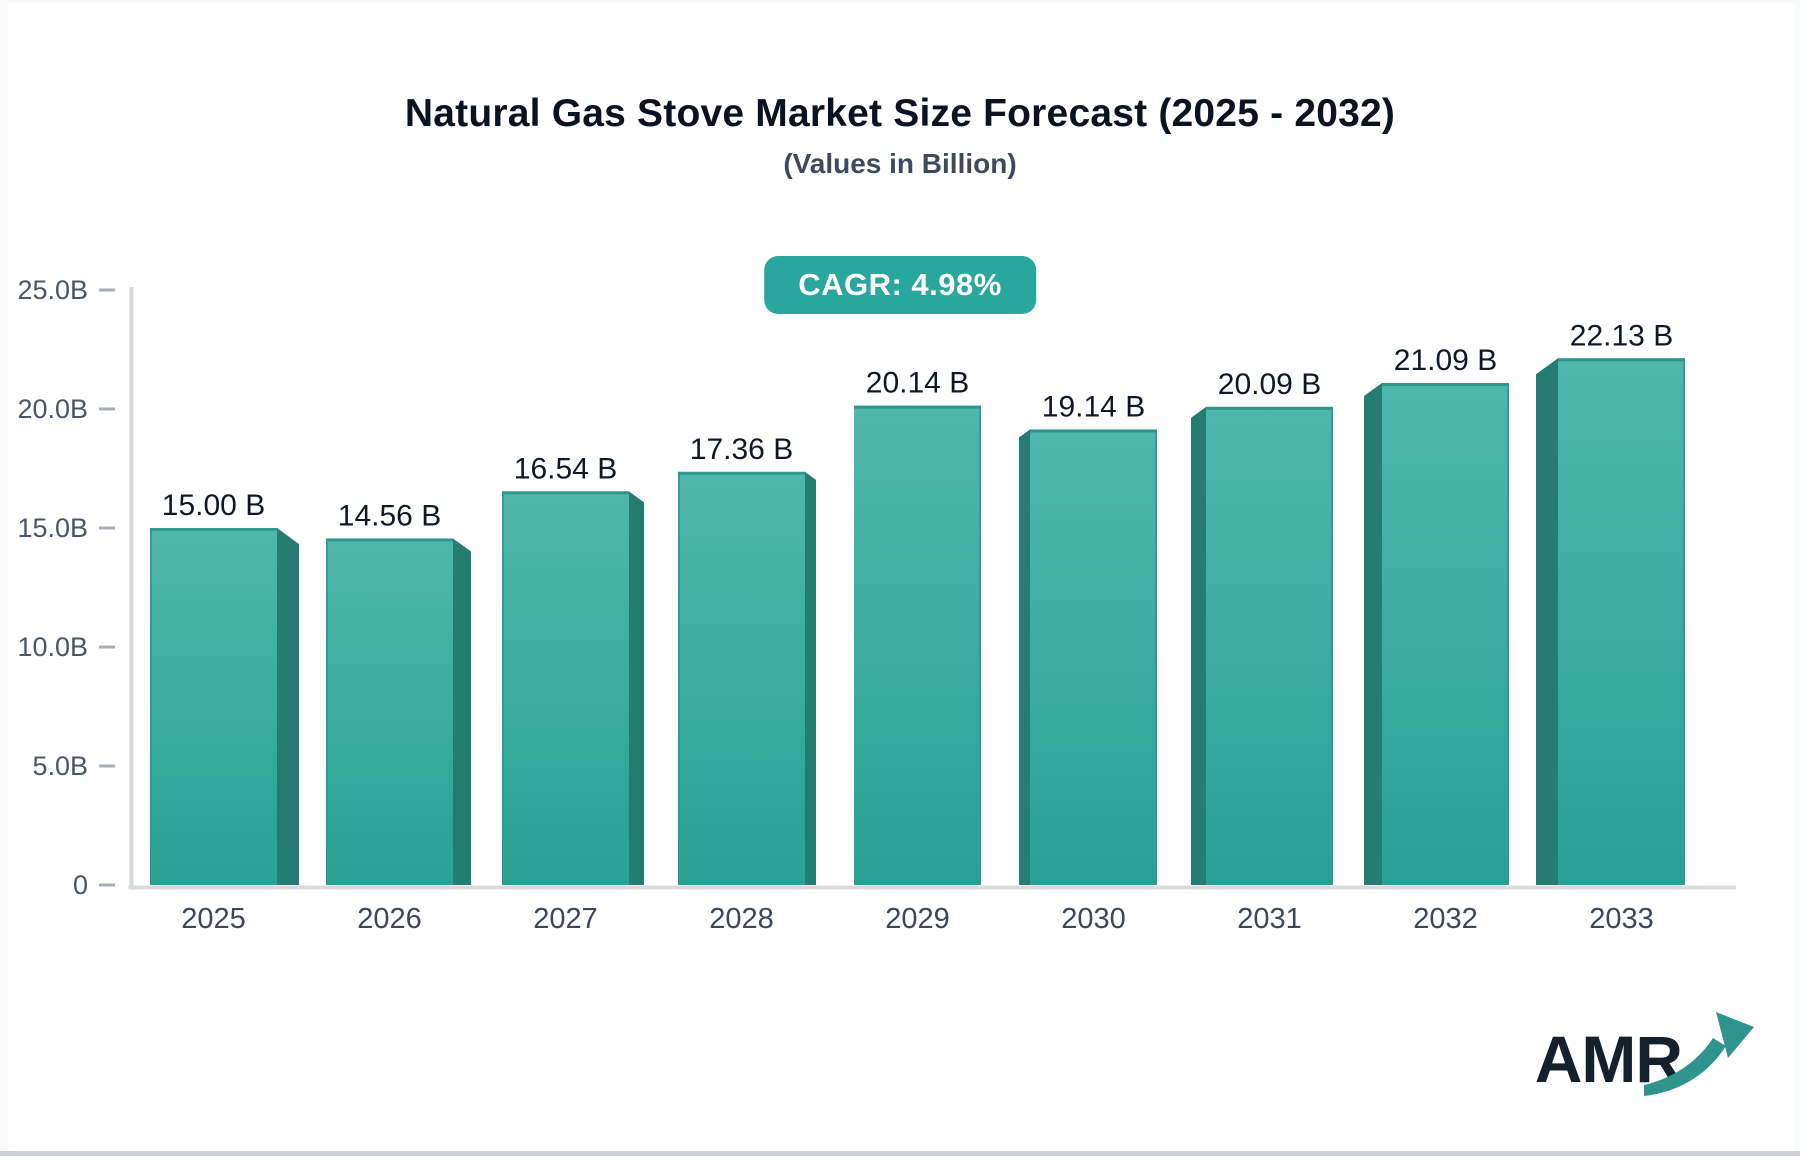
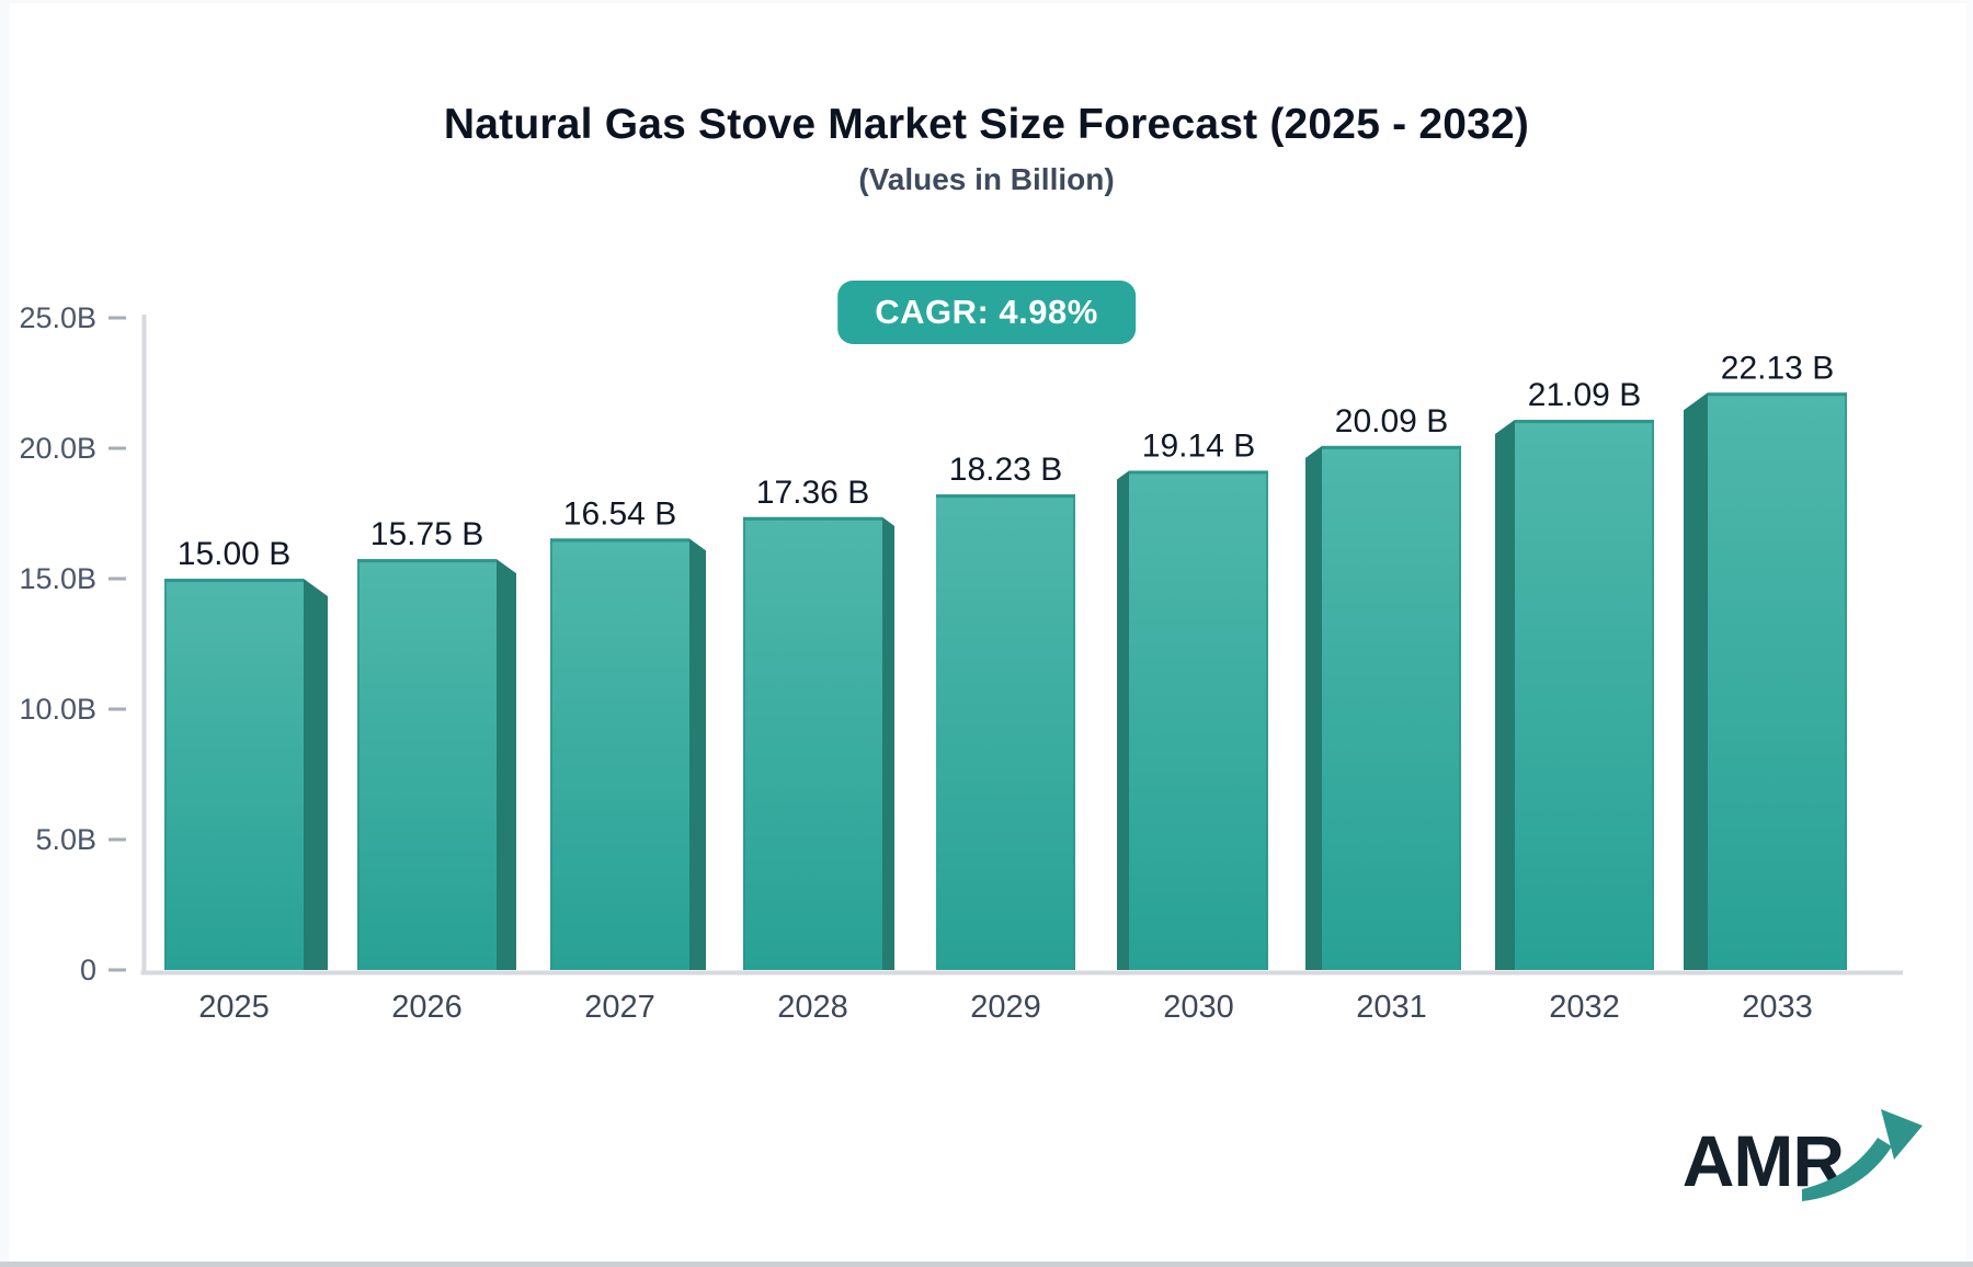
2026: 14.56 -> 15.75
2029: 20.14 -> 18.23
